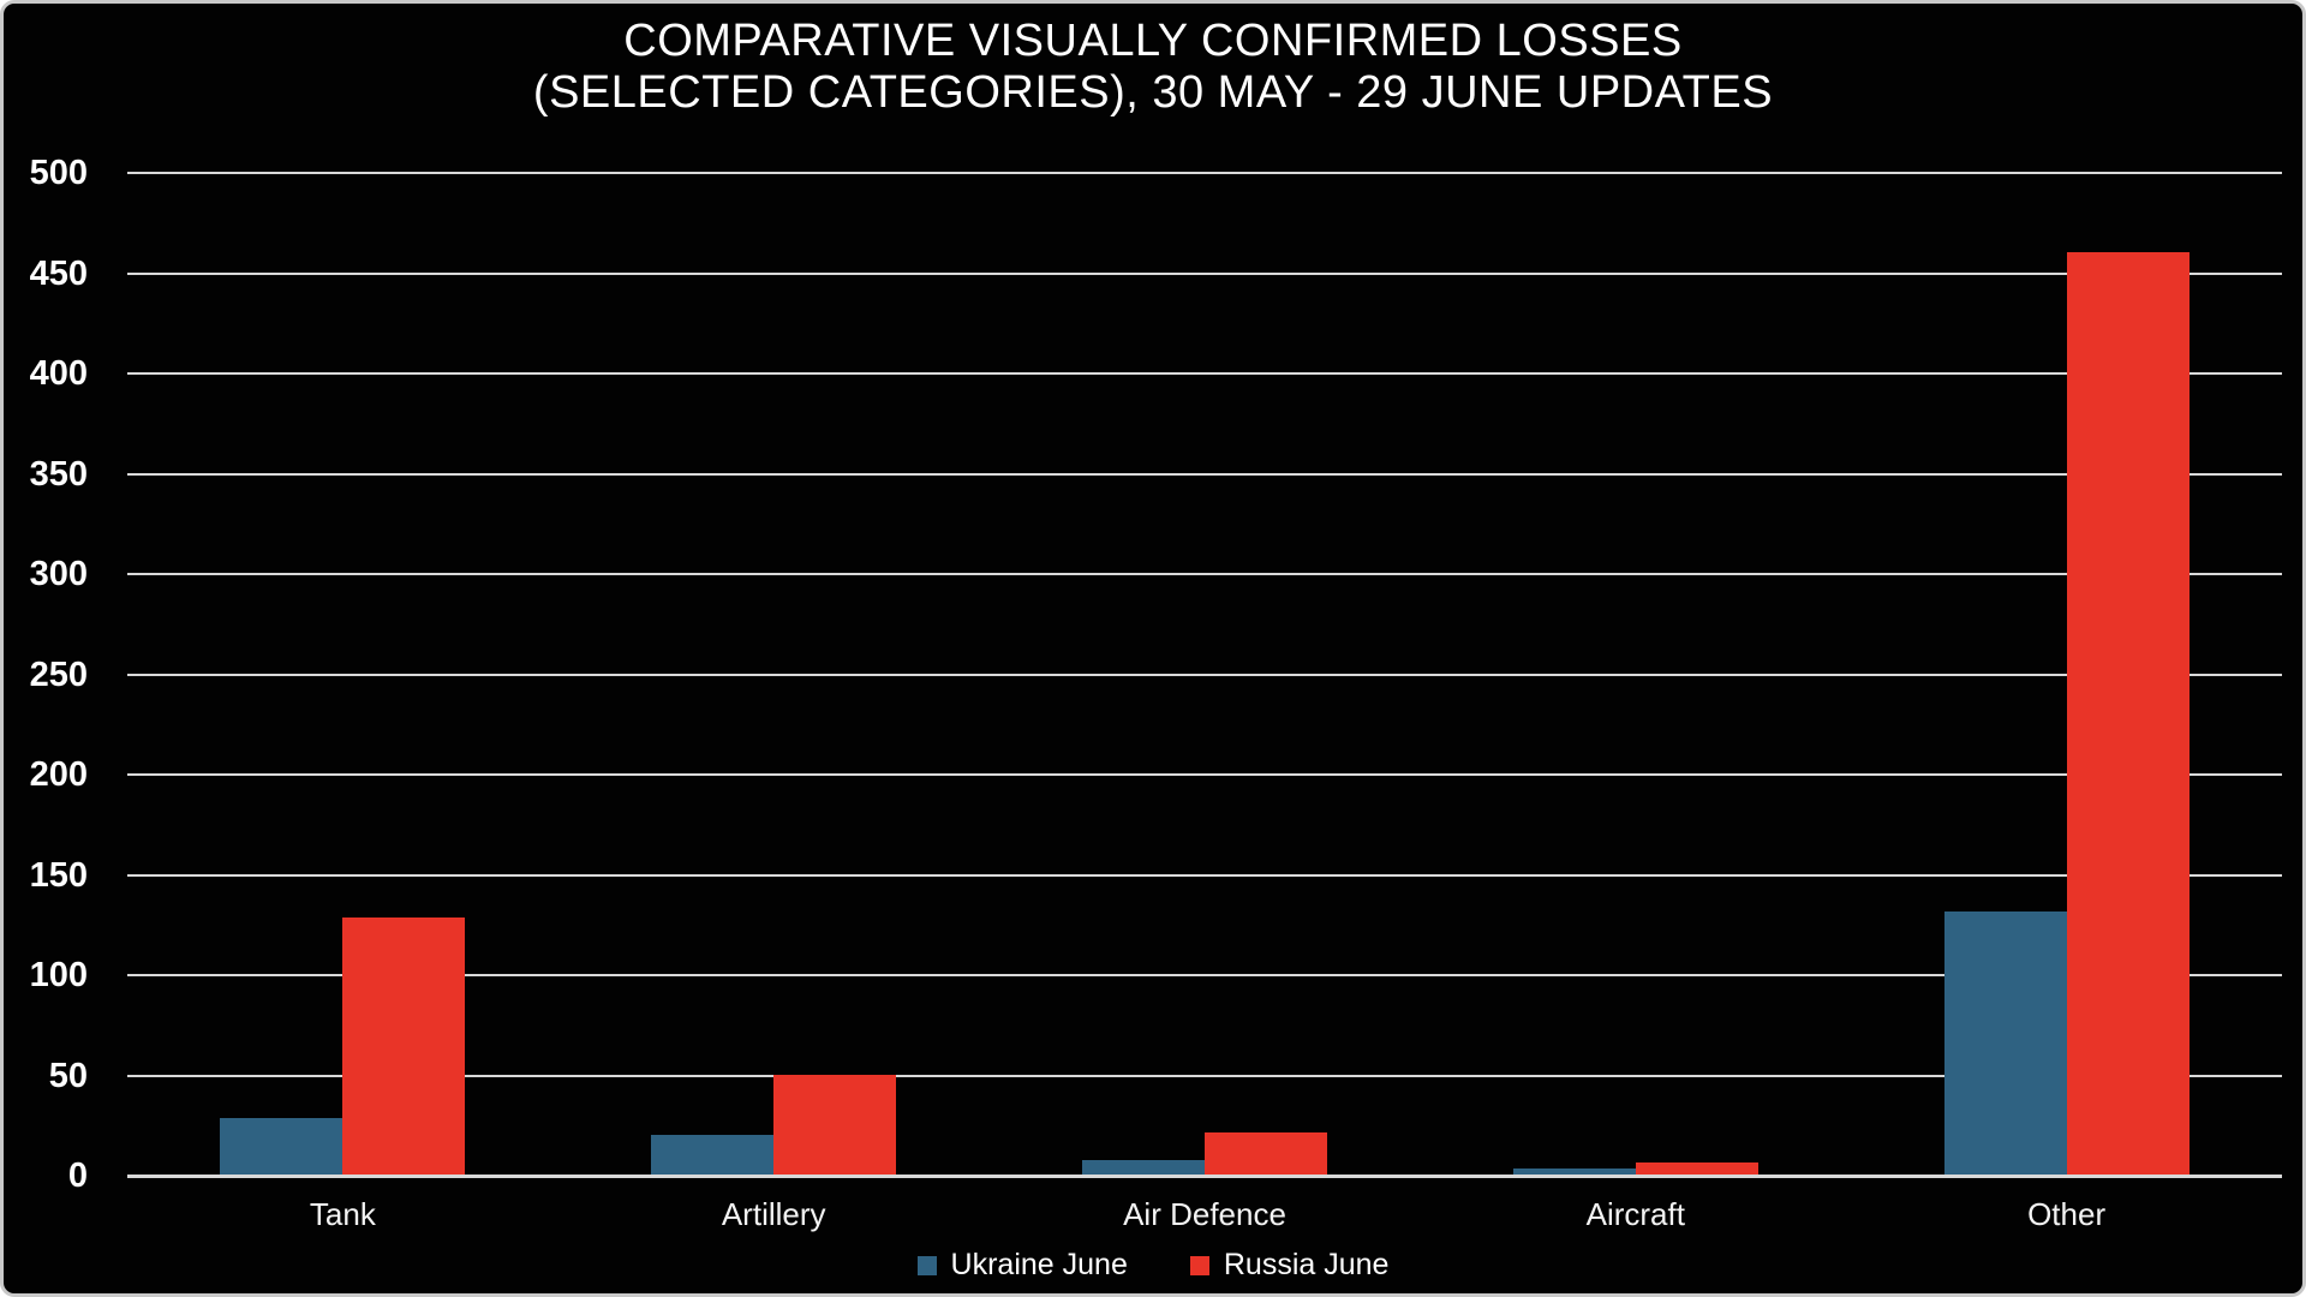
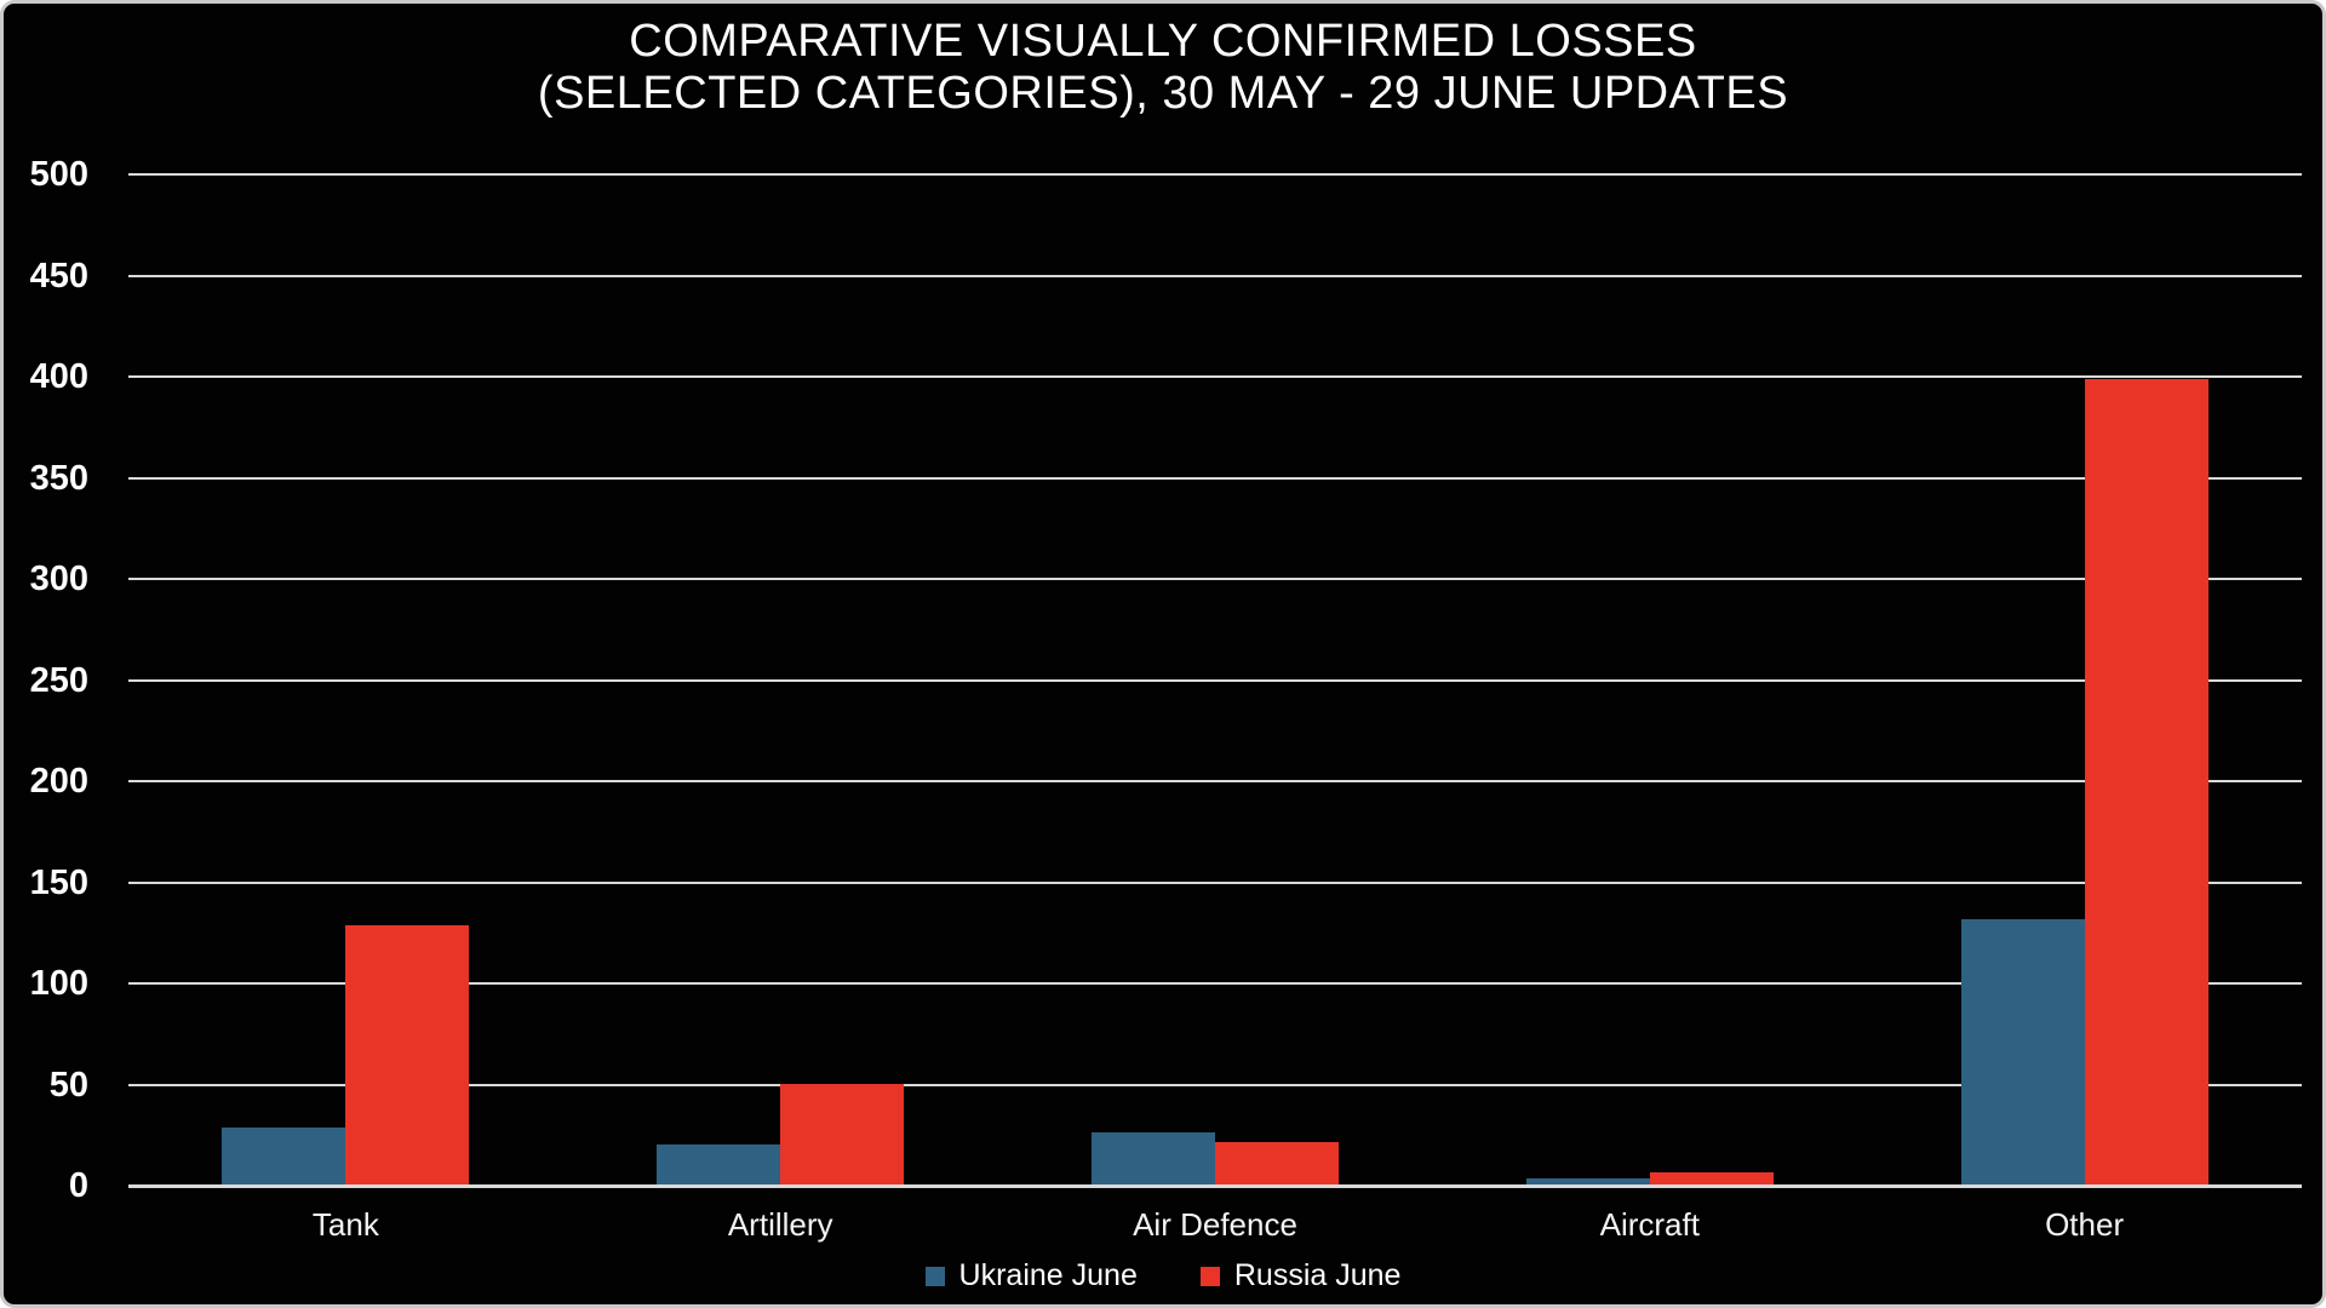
Ukraine June/Air Defence: 7 -> 26
Russia June/Other: 460 -> 398
